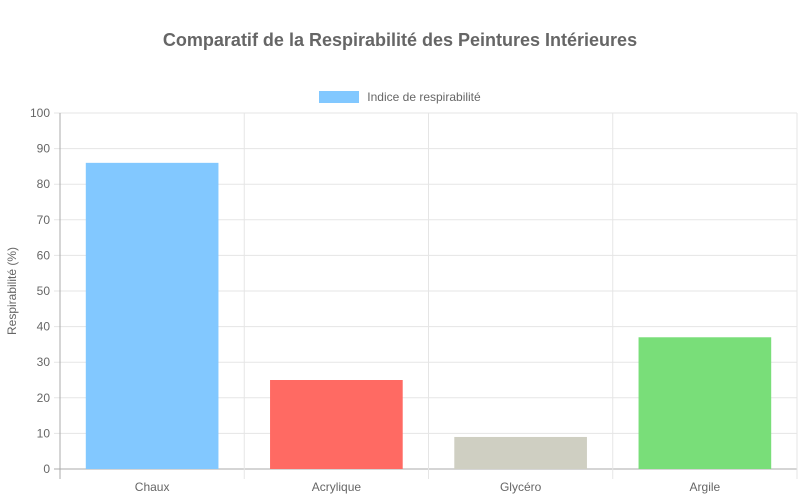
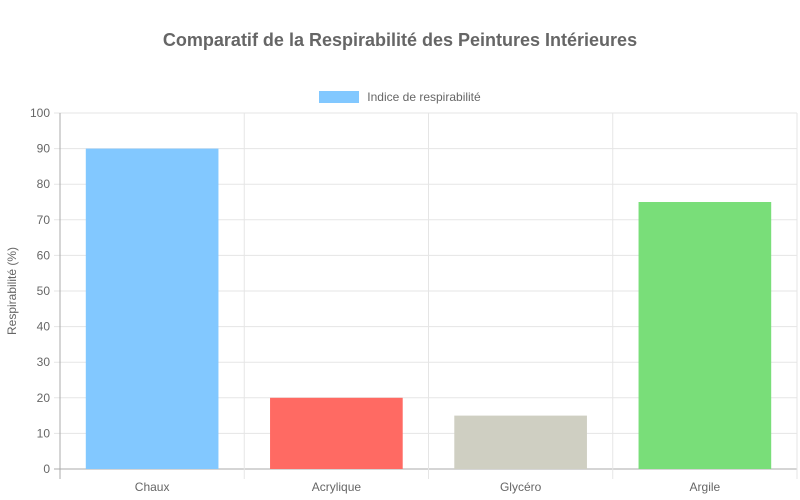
Chaux: 86 -> 90
Acrylique: 25 -> 20
Glycéro: 9 -> 15
Argile: 37 -> 75
